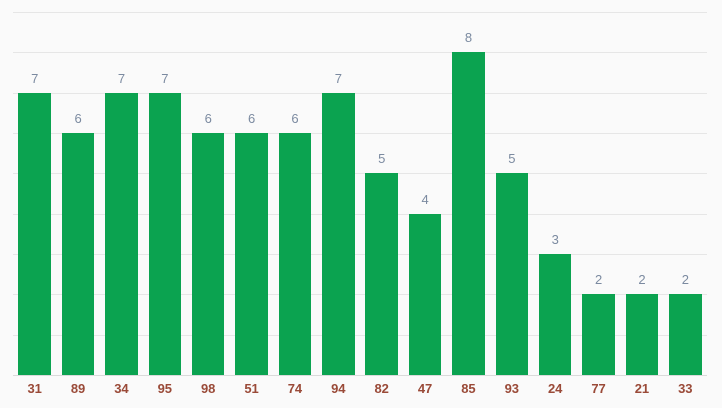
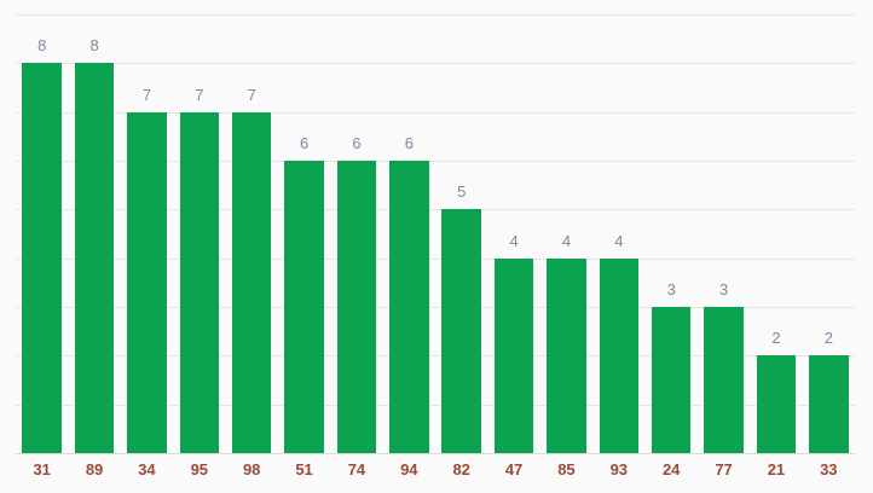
31: 7 -> 8
89: 6 -> 8
98: 6 -> 7
94: 7 -> 6
85: 8 -> 4
93: 5 -> 4
77: 2 -> 3
